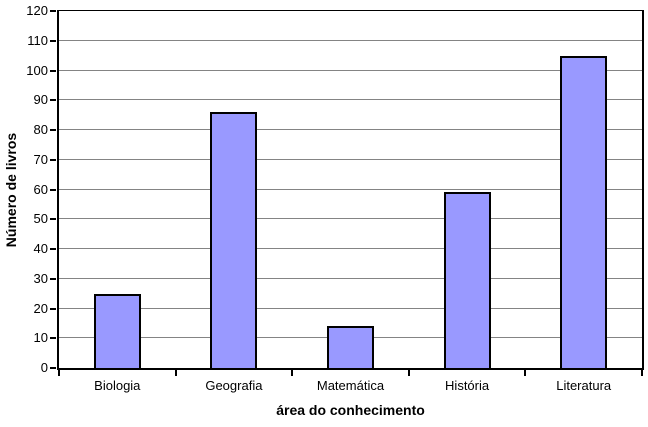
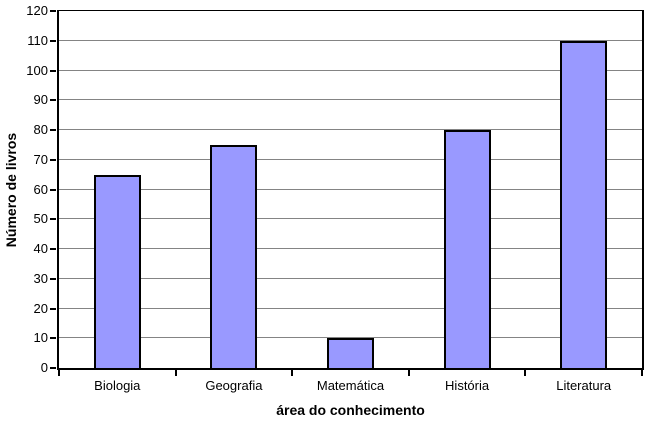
Biologia: 25 -> 65
Geografia: 86 -> 75
Matemática: 14 -> 10
História: 59 -> 80
Literatura: 105 -> 110
